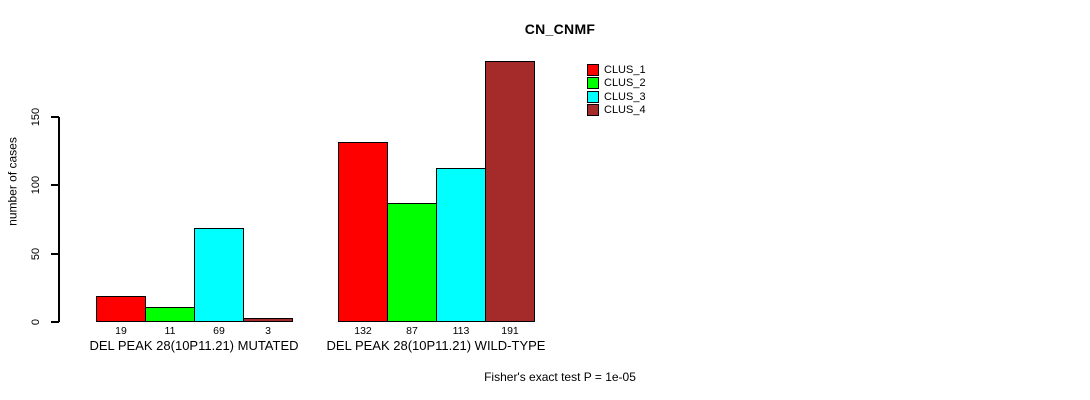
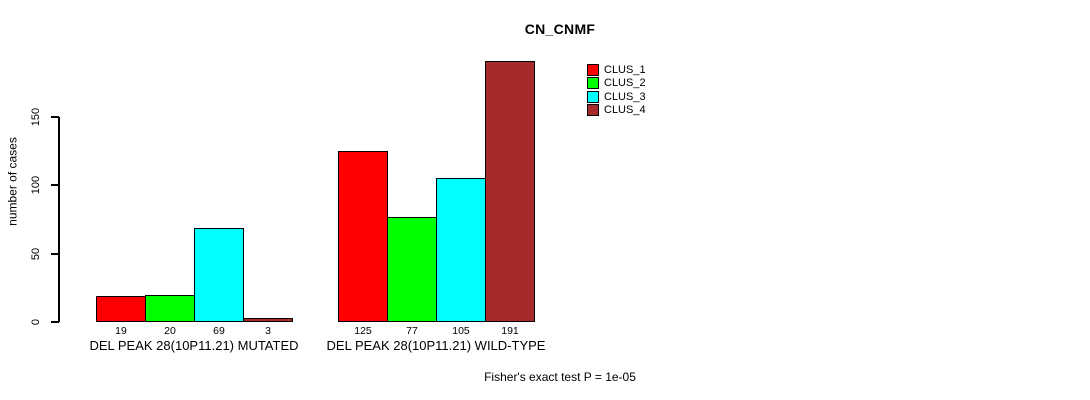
CLUS_2/DEL PEAK 28(10P11.21) MUTATED: 11 -> 20
CLUS_1/DEL PEAK 28(10P11.21) WILD-TYPE: 132 -> 125
CLUS_2/DEL PEAK 28(10P11.21) WILD-TYPE: 87 -> 77
CLUS_3/DEL PEAK 28(10P11.21) WILD-TYPE: 113 -> 105
